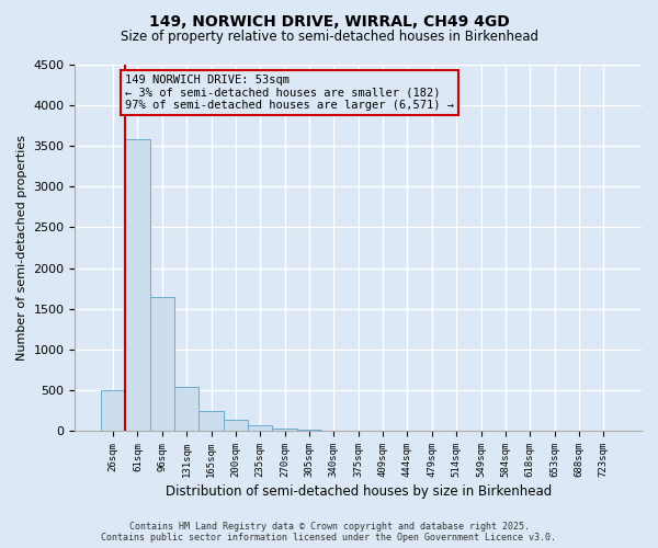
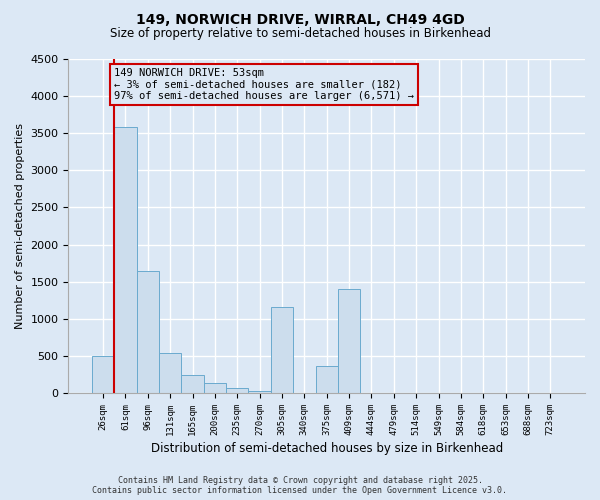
305sqm: 10 -> 1160
375sqm: 0 -> 360
409sqm: 0 -> 1400
